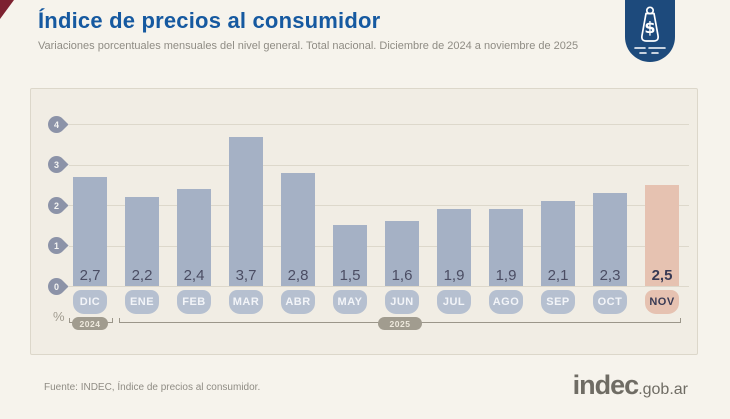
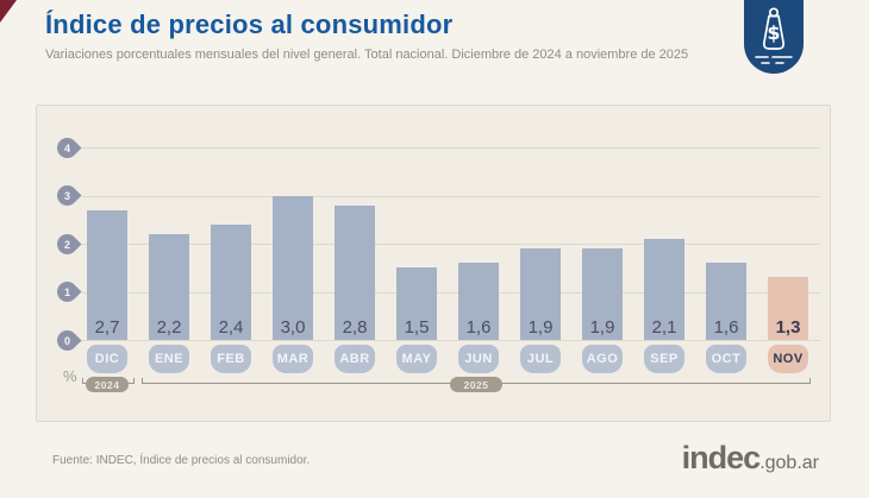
MAR: 3,7 -> 3,0
OCT: 2,3 -> 1,6
NOV: 2,5 -> 1,3
